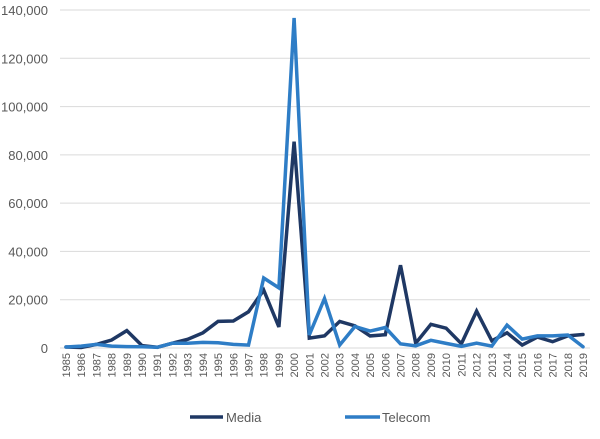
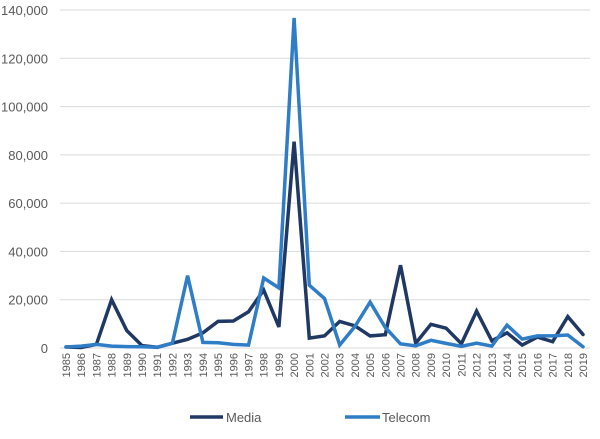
Media/1988: 3000 -> 20000
Telecom/1993: 2000 -> 30000
Telecom/2001: 5000 -> 26000
Telecom/2005: 7000 -> 19000
Media/2018: 5000 -> 13000
